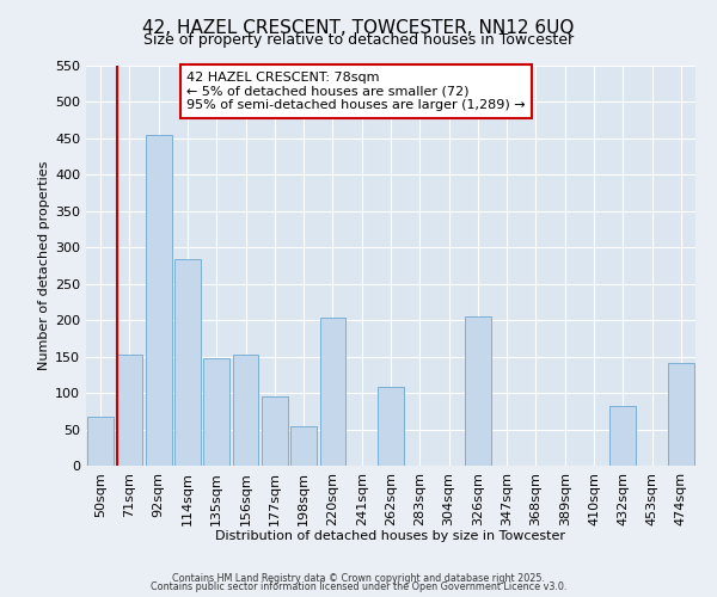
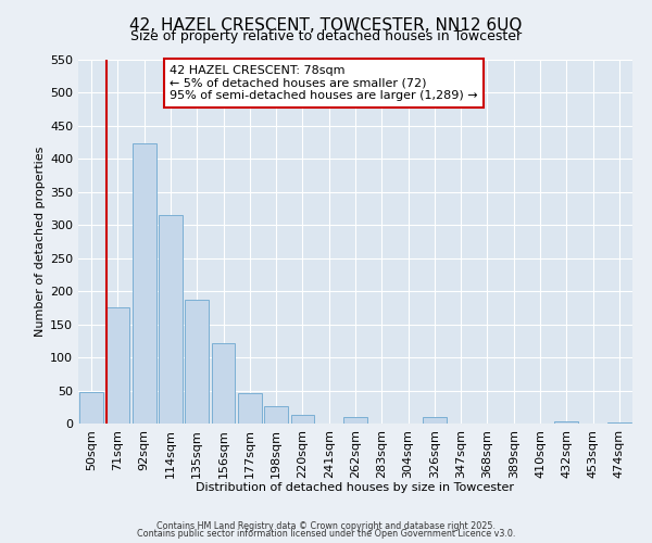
50sqm: 68 -> 47
71sqm: 152 -> 176
92sqm: 454 -> 423
114sqm: 284 -> 315
135sqm: 148 -> 187
156sqm: 152 -> 122
177sqm: 96 -> 46
198sqm: 54 -> 26
220sqm: 204 -> 13
262sqm: 108 -> 10
326sqm: 206 -> 10
432sqm: 82 -> 3
474sqm: 142 -> 2
